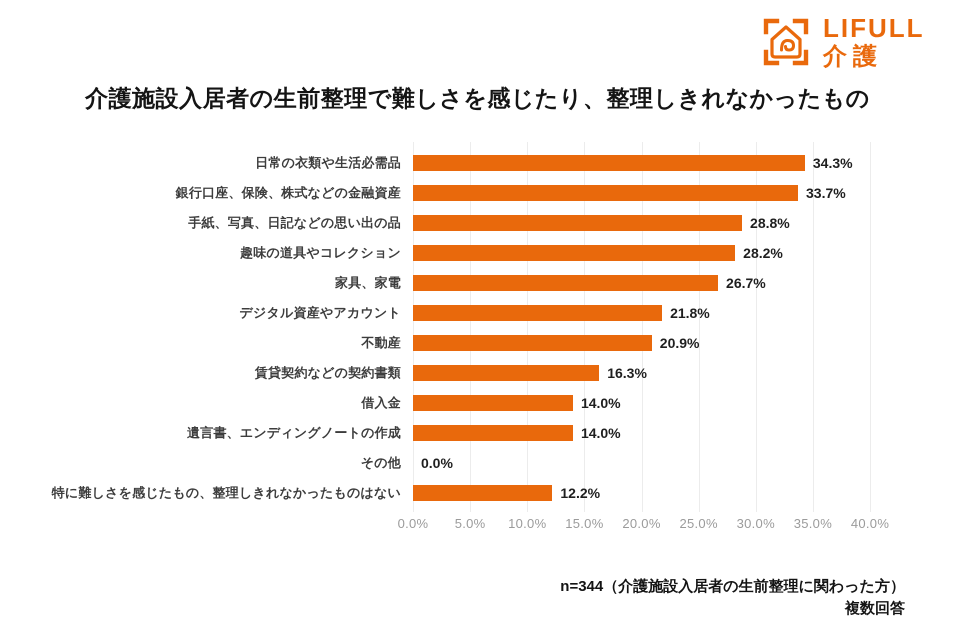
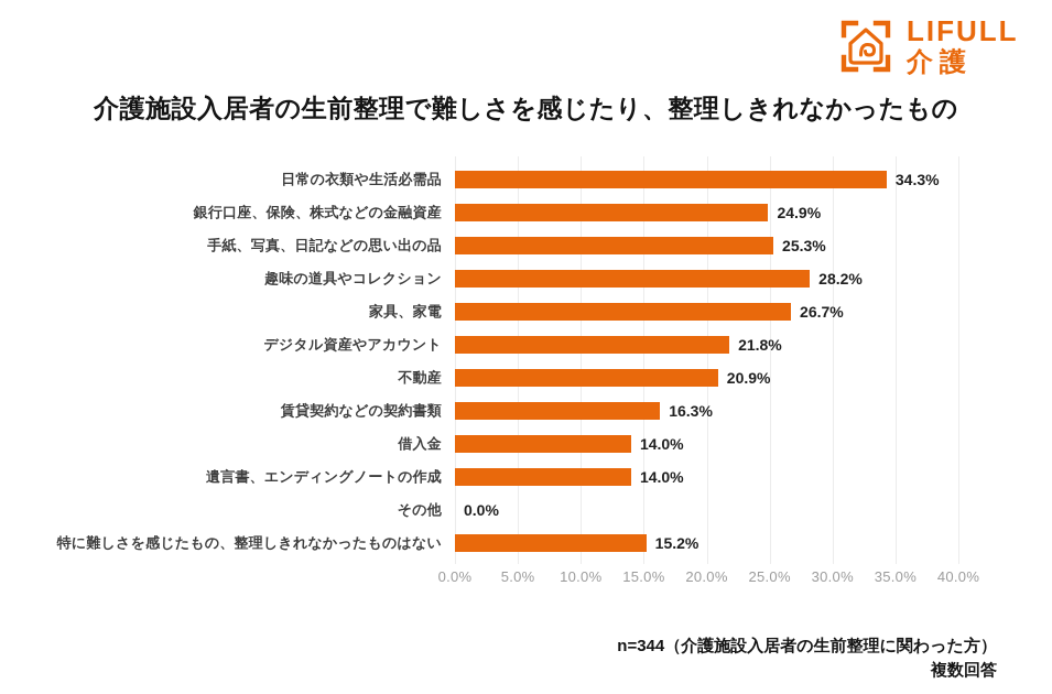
銀行口座、保険、株式などの金融資産: 33.7% -> 24.9%
手紙、写真、日記などの思い出の品: 28.8% -> 25.3%
特に難しさを感じたもの、整理しきれなかったものはない: 12.2% -> 15.2%
